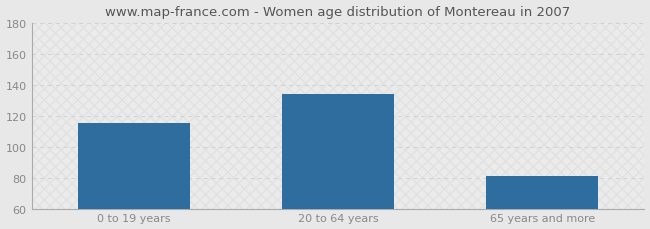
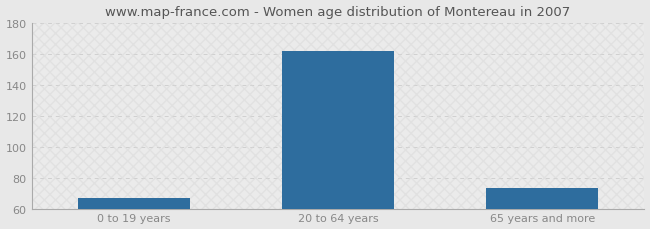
0 to 19 years: 115 -> 67
20 to 64 years: 134 -> 162
65 years and more: 81 -> 73
